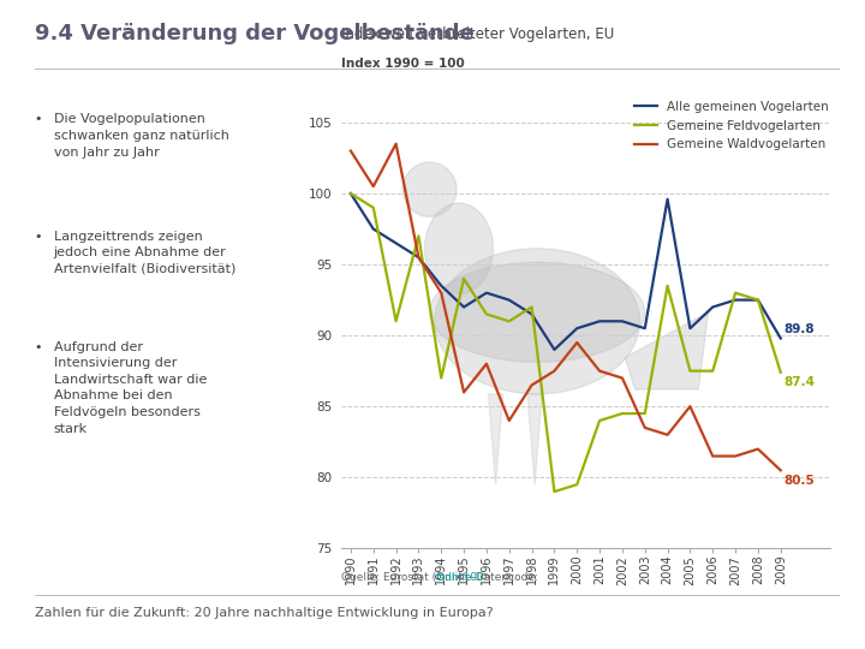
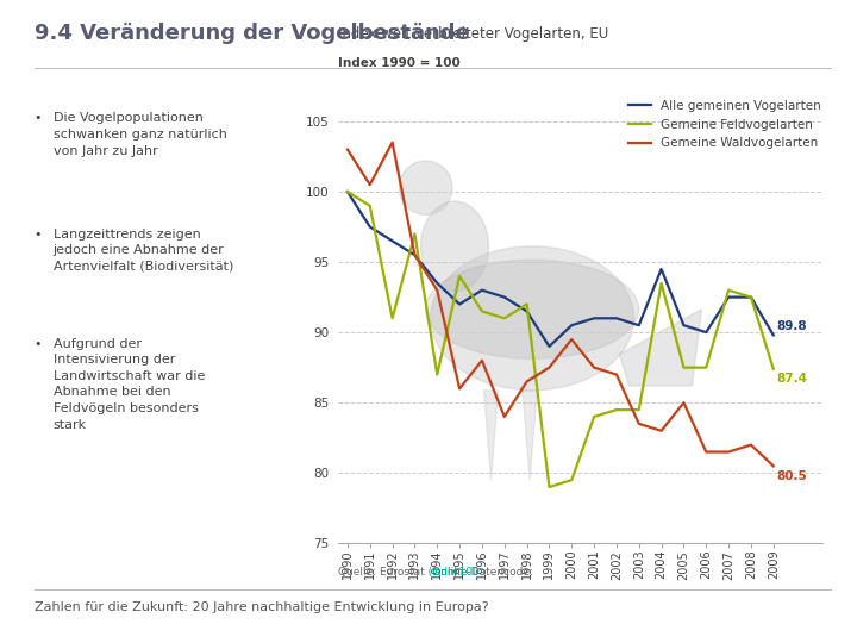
Alle gemeinen Vogelarten/2004: 99.6 -> 94.5
Alle gemeinen Vogelarten/2006: 92.0 -> 90.0
